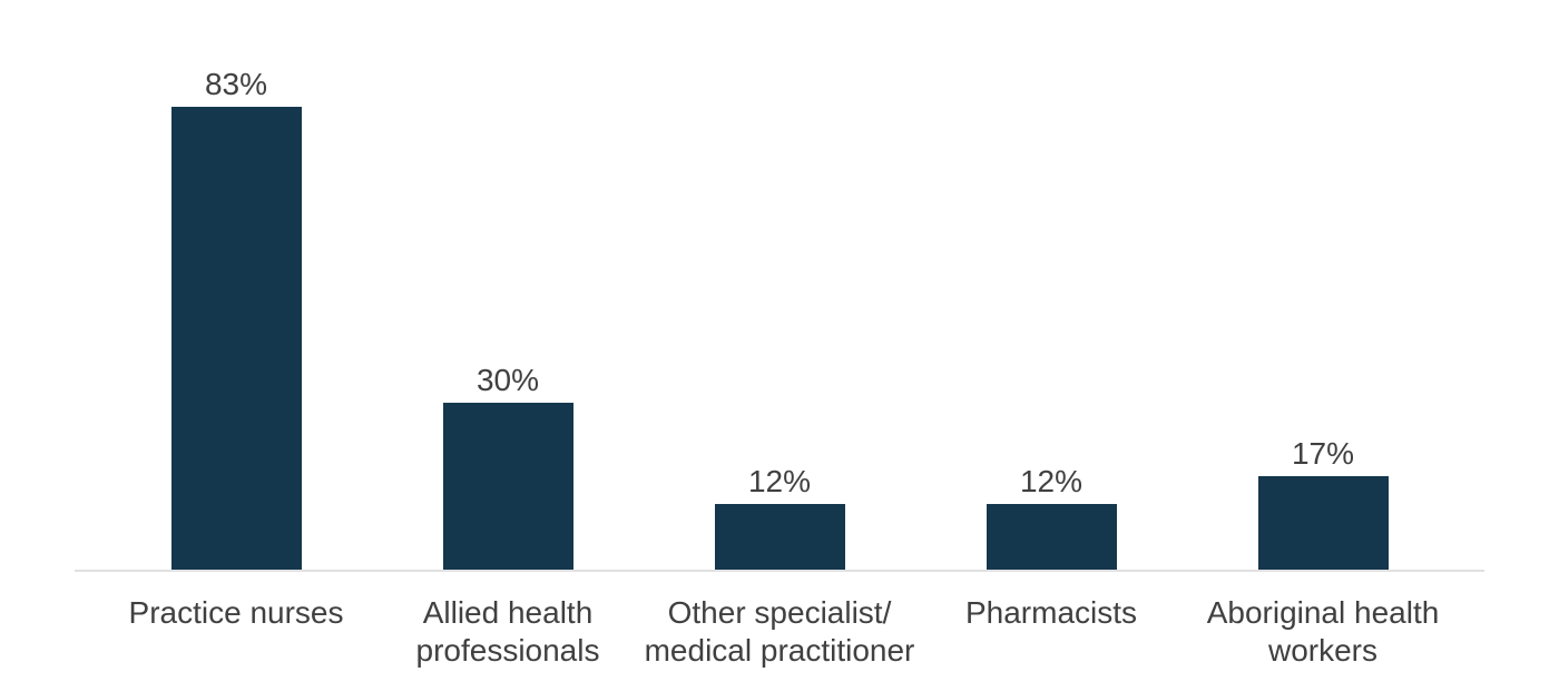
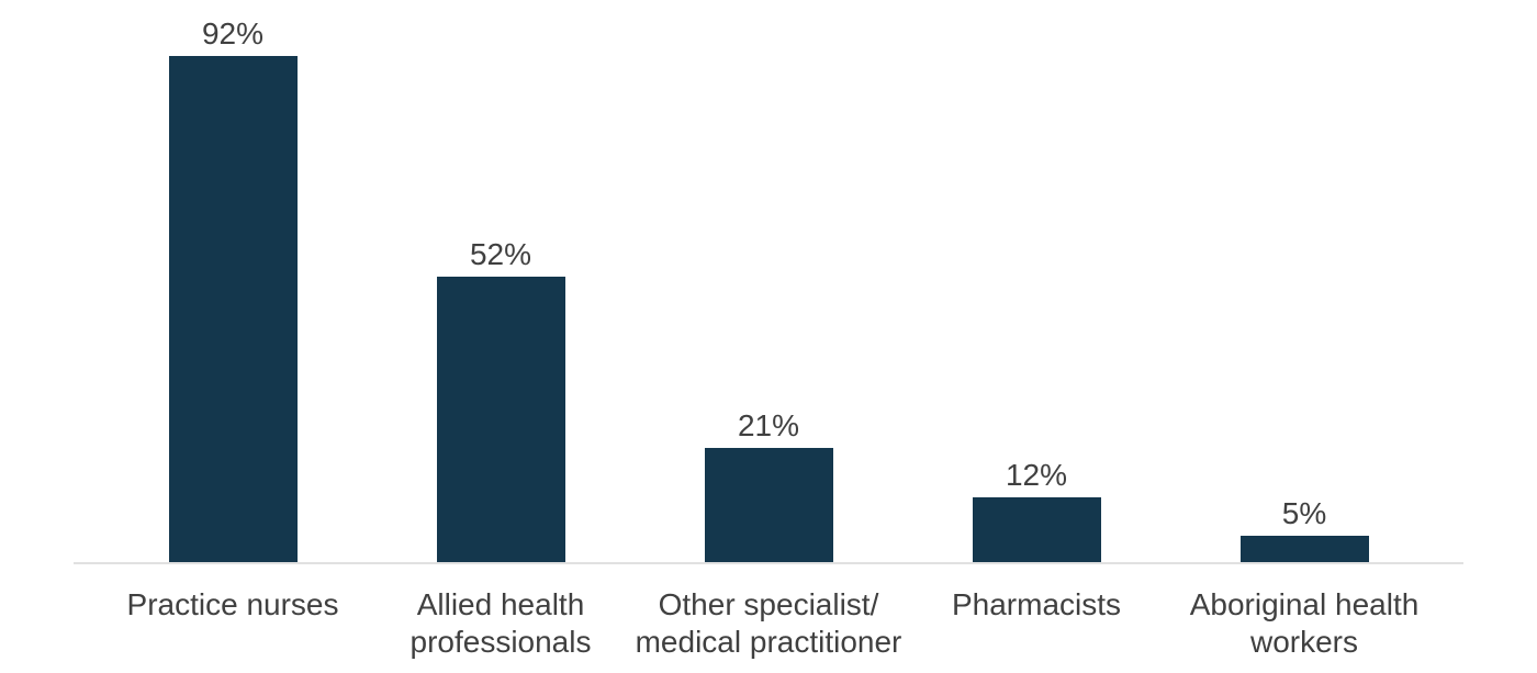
Practice nurses: 83% -> 92%
Allied health professionals: 30% -> 52%
Other specialist/ medical practitioner: 12% -> 21%
Aboriginal health workers: 17% -> 5%
